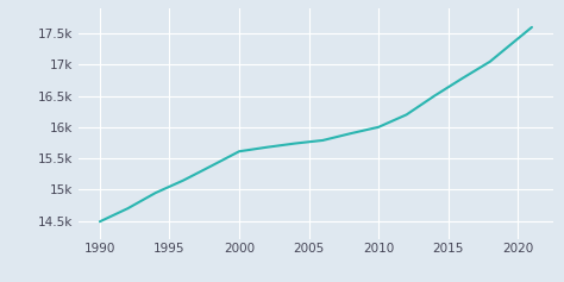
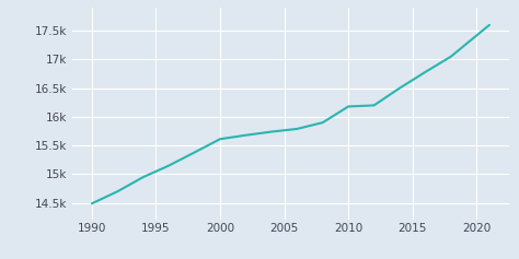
2010: 16.00k -> 16.18k
